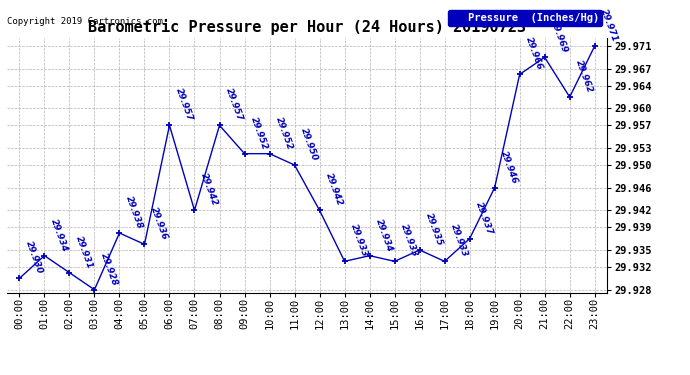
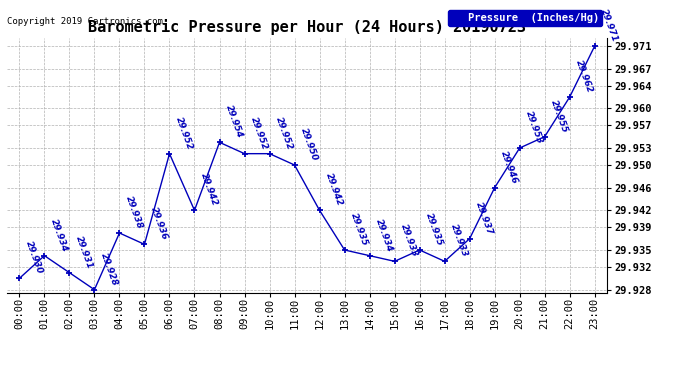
06:00: 29.957 -> 29.952
08:00: 29.957 -> 29.954
13:00: 29.933 -> 29.935
20:00: 29.966 -> 29.953
21:00: 29.969 -> 29.955
